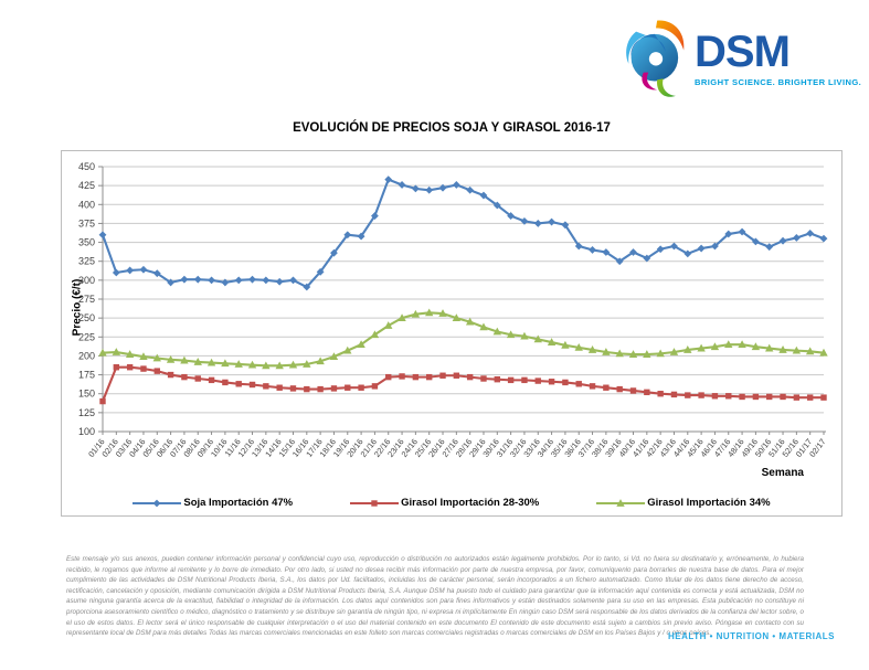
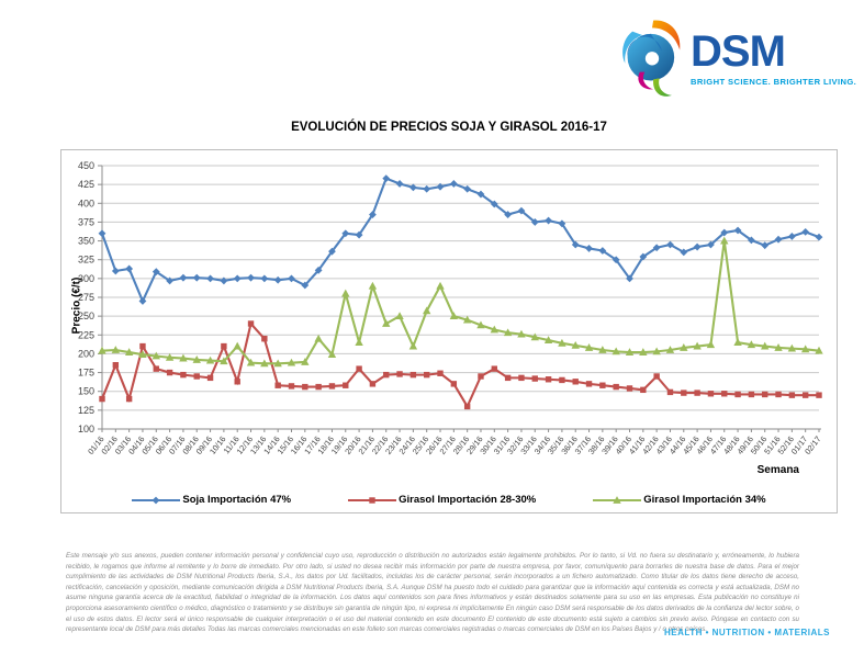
Girasol Importación 28-30%/03/16: 180 -> 140
Soja Importación 47%/04/16: 310 -> 270
Girasol Importación 28-30%/04/16: 180 -> 210
Girasol Importación 28-30%/10/16: 160 -> 210
Girasol Importación 34%/11/16: 190 -> 210
Girasol Importación 28-30%/12/16: 160 -> 240
Girasol Importación 28-30%/13/16: 160 -> 220
Girasol Importación 34%/17/16: 190 -> 220
Girasol Importación 34%/19/16: 210 -> 280
Girasol Importación 28-30%/20/16: 160 -> 180
Girasol Importación 34%/21/16: 230 -> 290
Girasol Importación 34%/24/16: 260 -> 210
Girasol Importación 34%/26/16: 260 -> 290
Girasol Importación 28-30%/27/16: 170 -> 160
Girasol Importación 28-30%/28/16: 170 -> 130
Girasol Importación 28-30%/30/16: 170 -> 180
Soja Importación 47%/32/16: 380 -> 390
Soja Importación 47%/40/16: 340 -> 300
Girasol Importación 28-30%/42/16: 150 -> 170
Girasol Importación 34%/47/16: 220 -> 350
